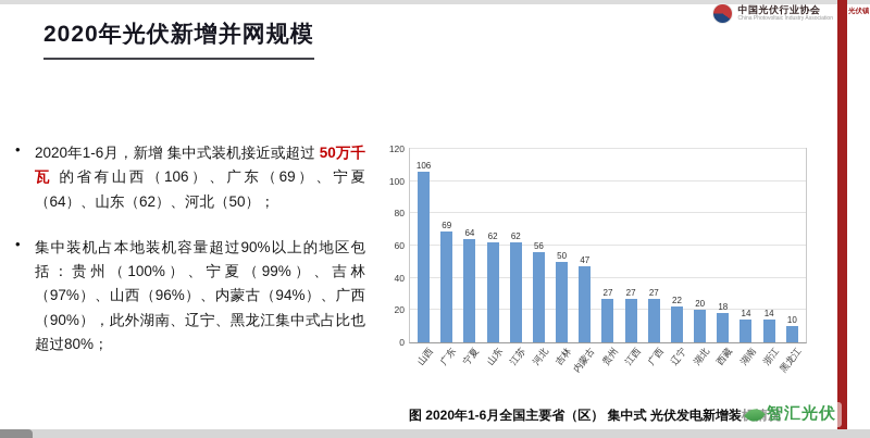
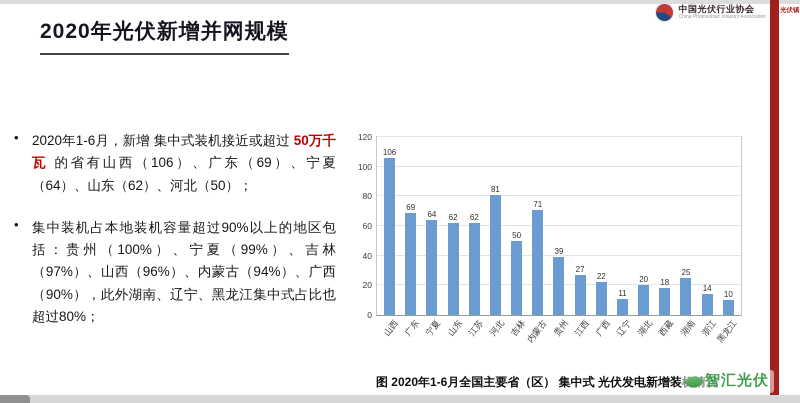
河北: 56 -> 81
内蒙古: 47 -> 71
贵州: 27 -> 39
广西: 27 -> 22
辽宁: 22 -> 11
湖南: 14 -> 25
